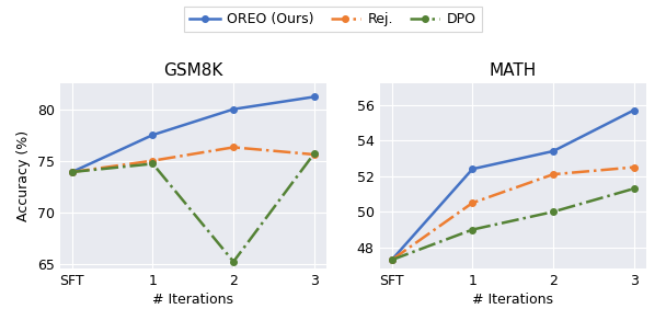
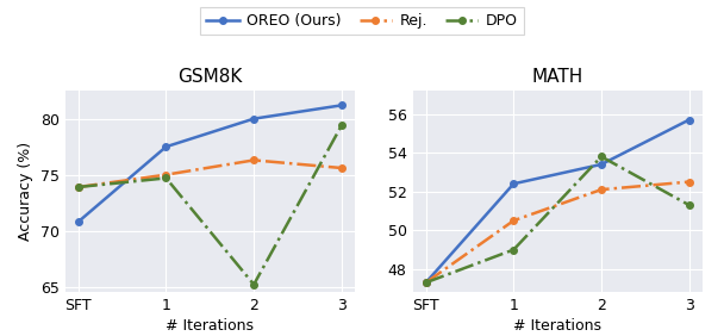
GSM8K/OREO (Ours)/SFT: 73.9 -> 70.8
GSM8K/DPO/3: 75.7 -> 79.4
MATH/DPO/2: 50.0 -> 53.8
